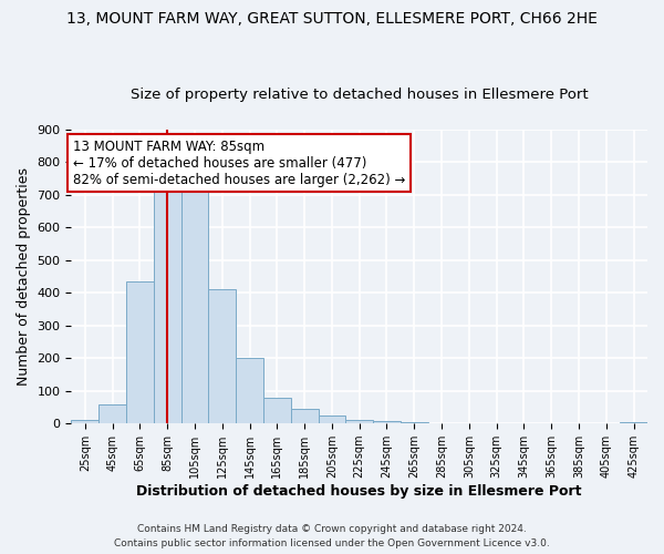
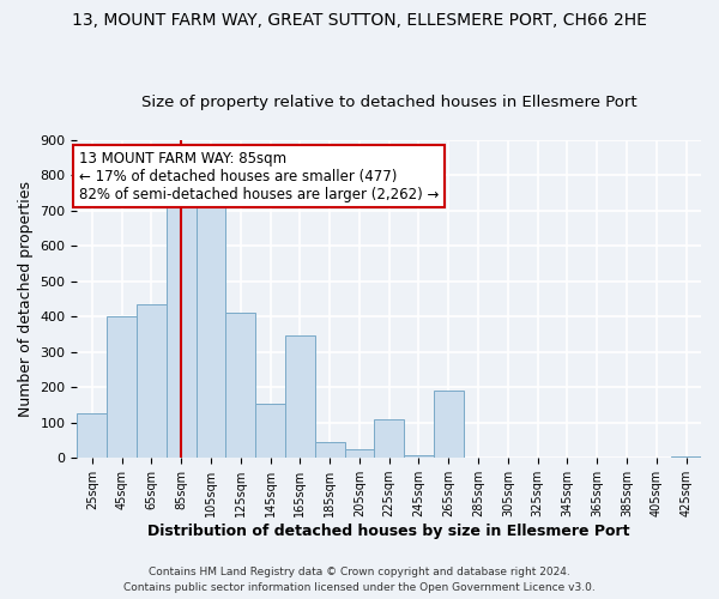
25sqm: 10 -> 125
45sqm: 60 -> 400
145sqm: 200 -> 155
165sqm: 78 -> 345
225sqm: 10 -> 110
265sqm: 5 -> 190
